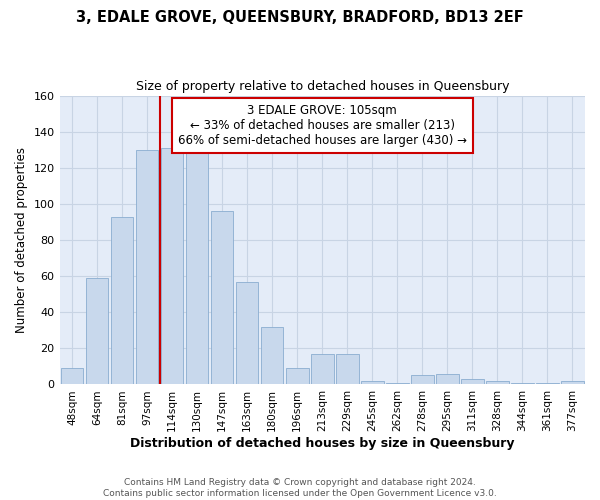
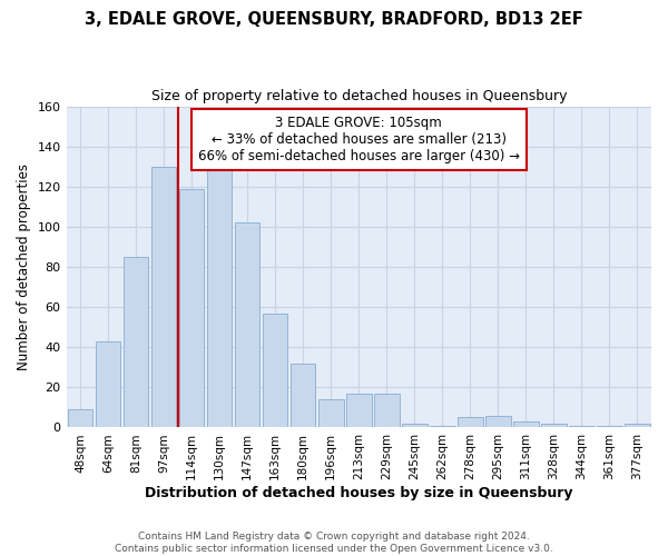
64sqm: 59 -> 43
81sqm: 93 -> 85
114sqm: 131 -> 119
147sqm: 96 -> 102
196sqm: 9 -> 14
